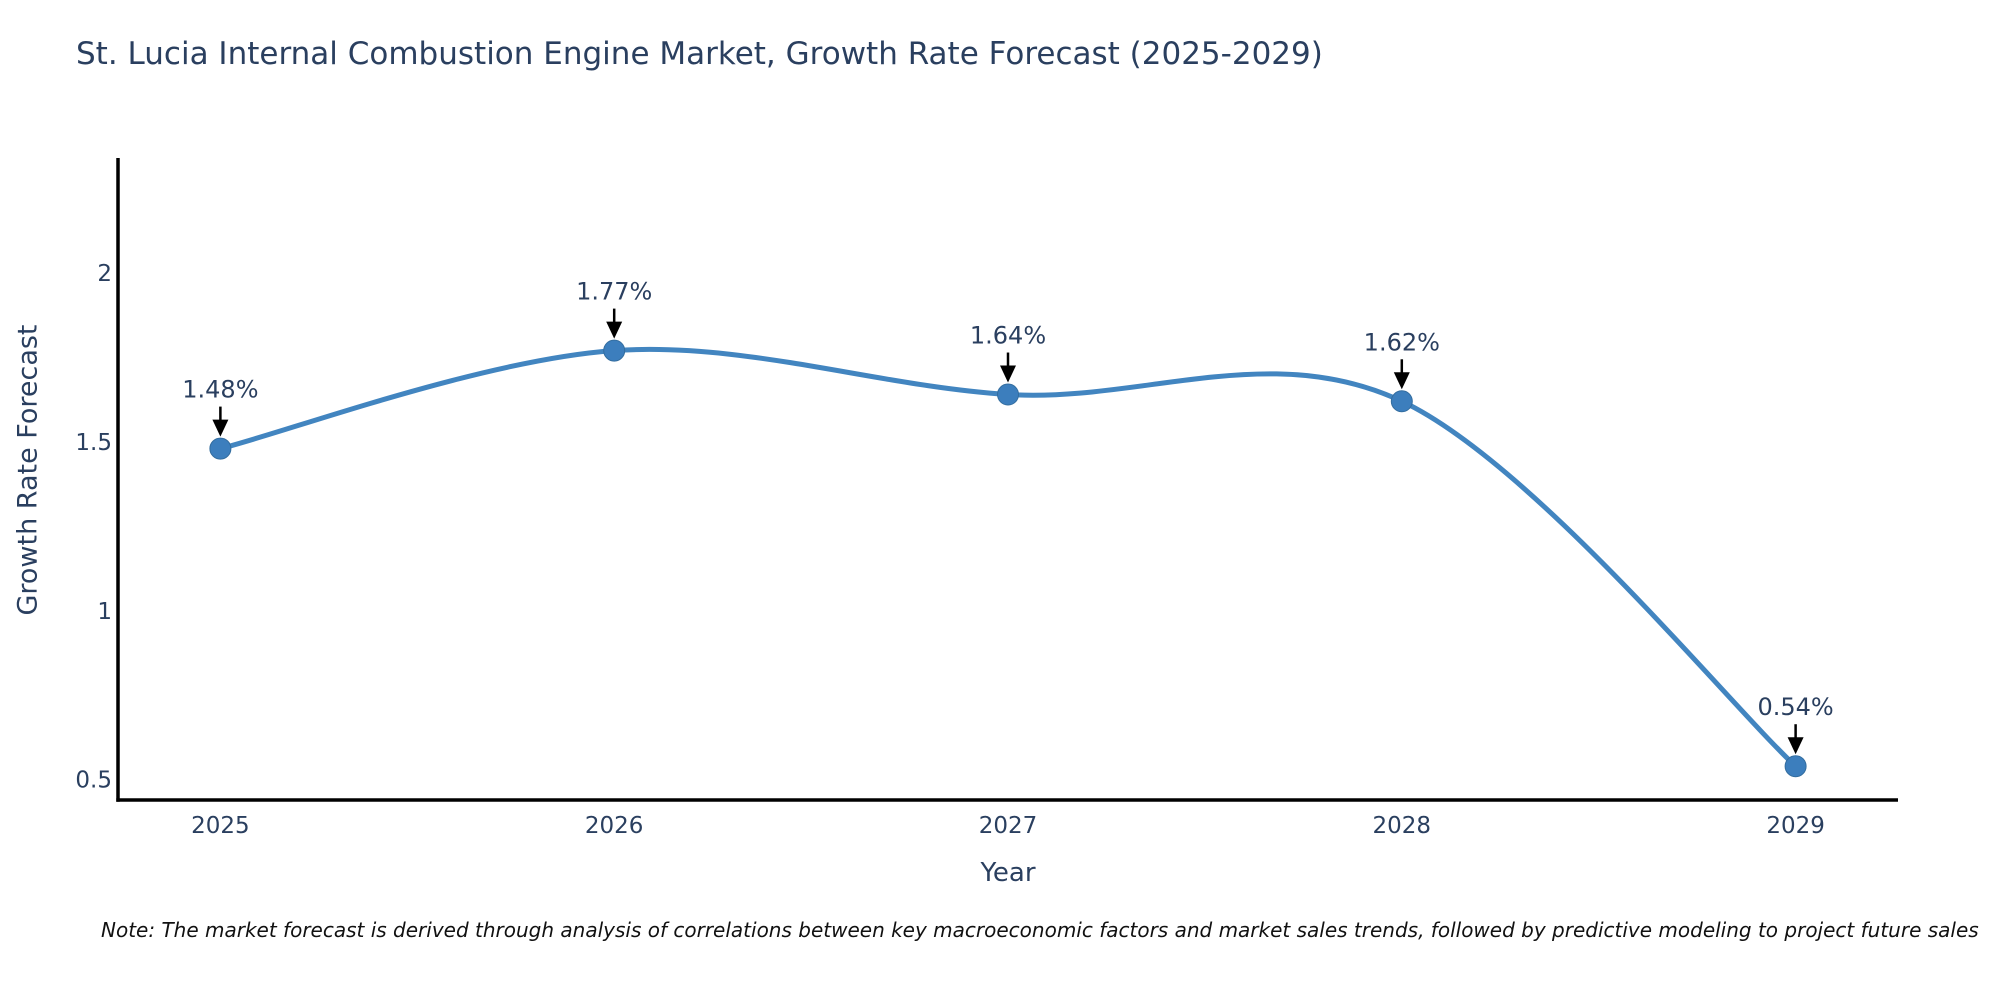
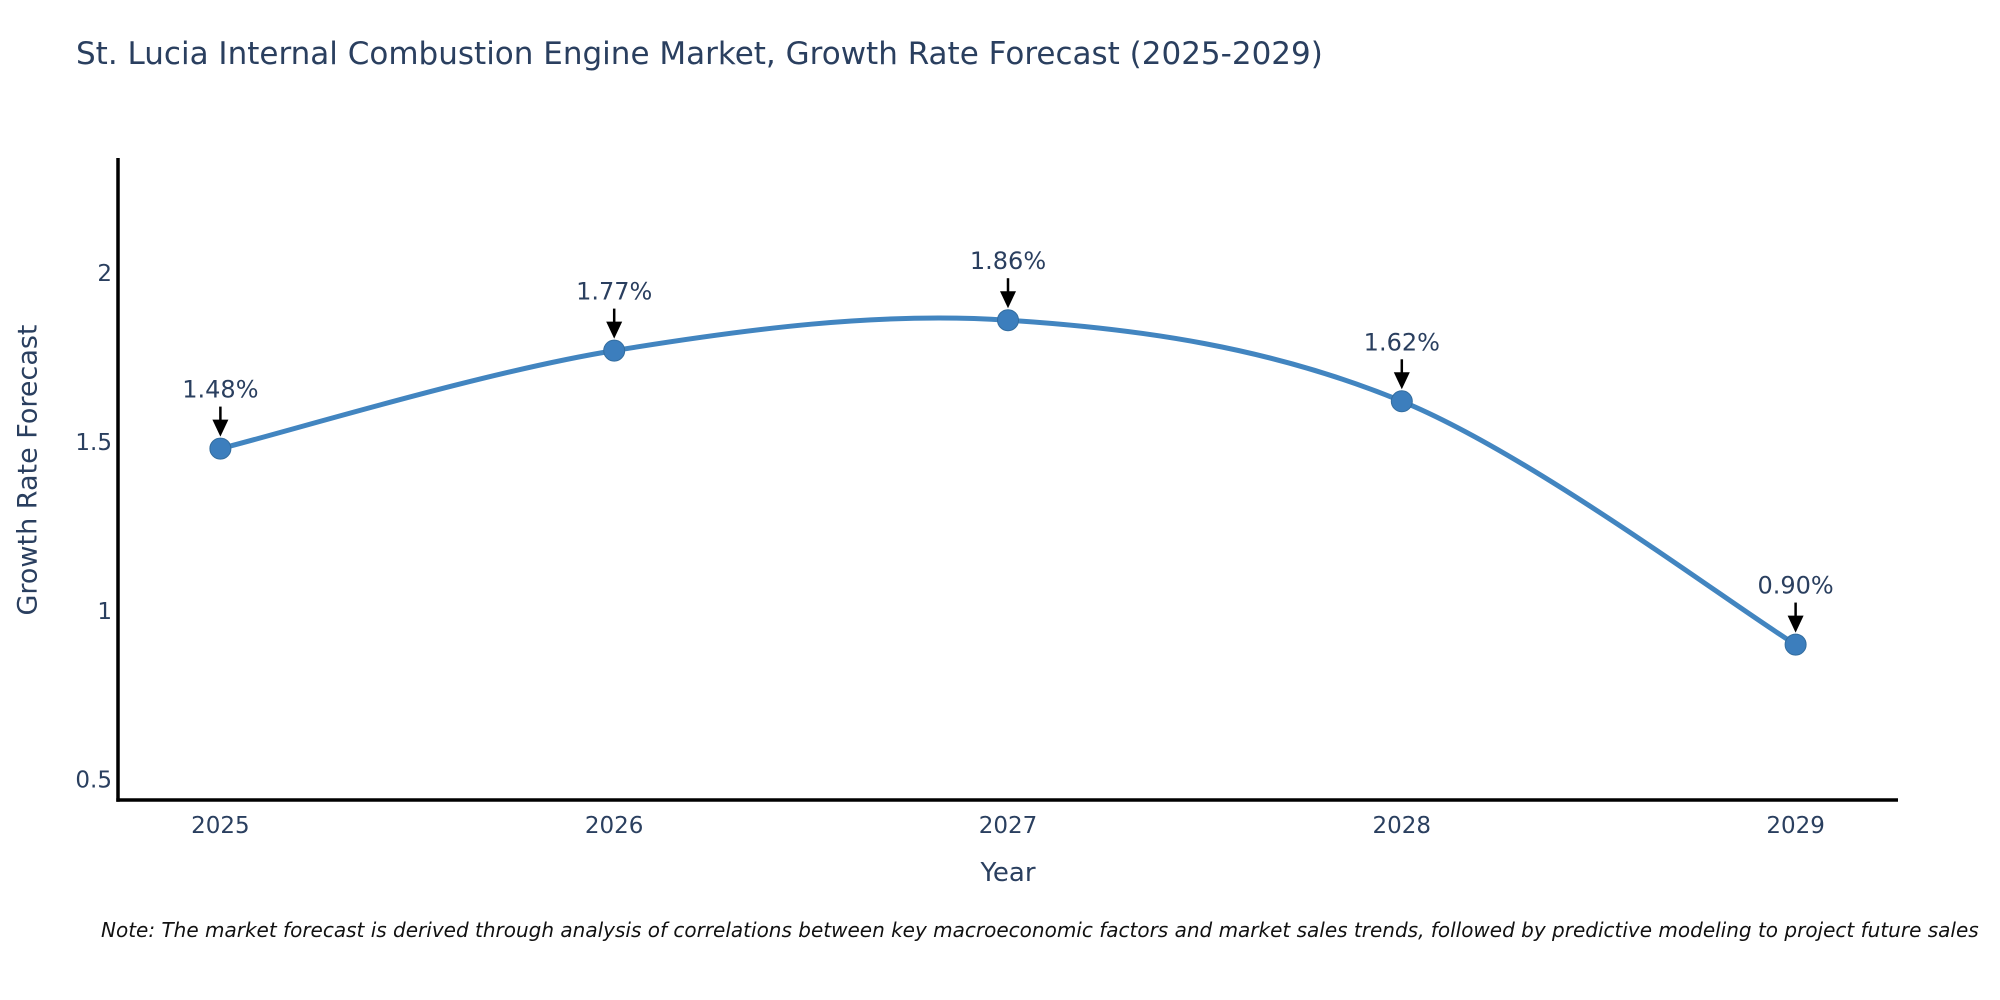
2027: 1.64% -> 1.86%
2029: 0.54% -> 0.90%
